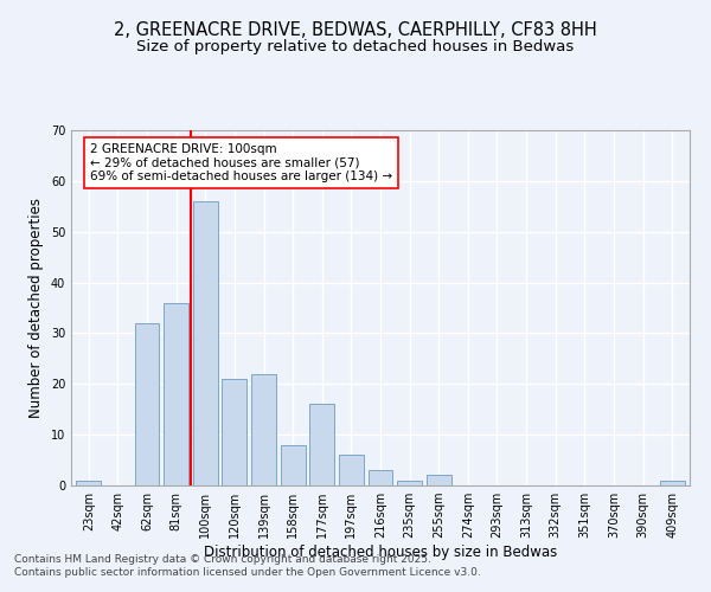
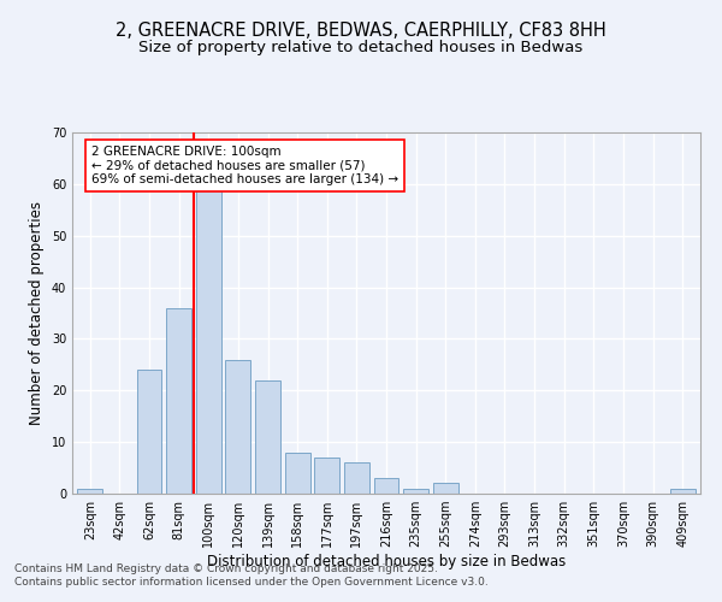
62sqm: 32 -> 24
100sqm: 56 -> 59
120sqm: 21 -> 26
177sqm: 16 -> 7
